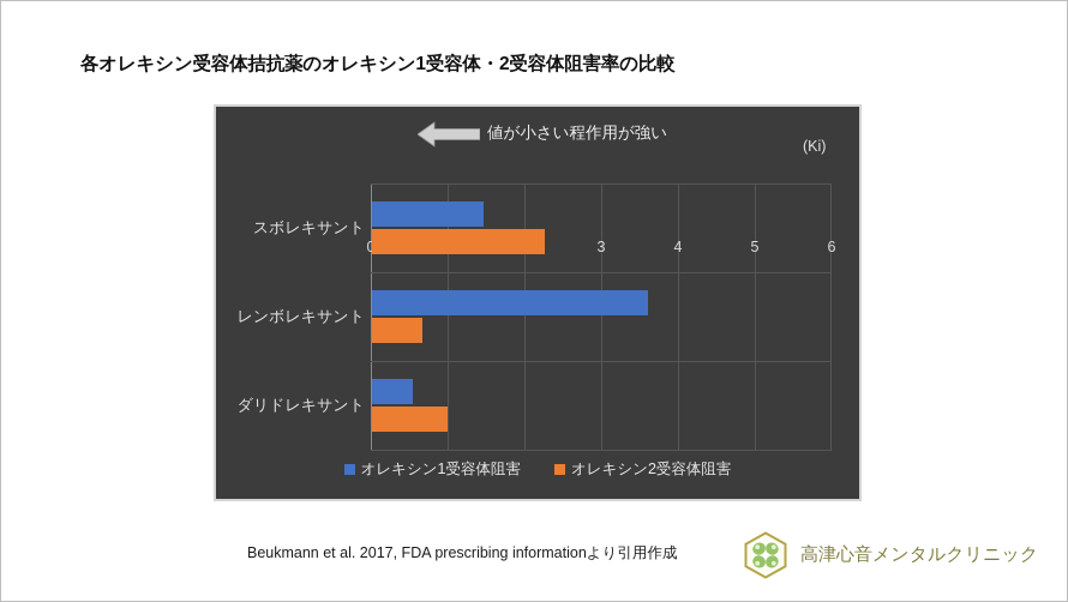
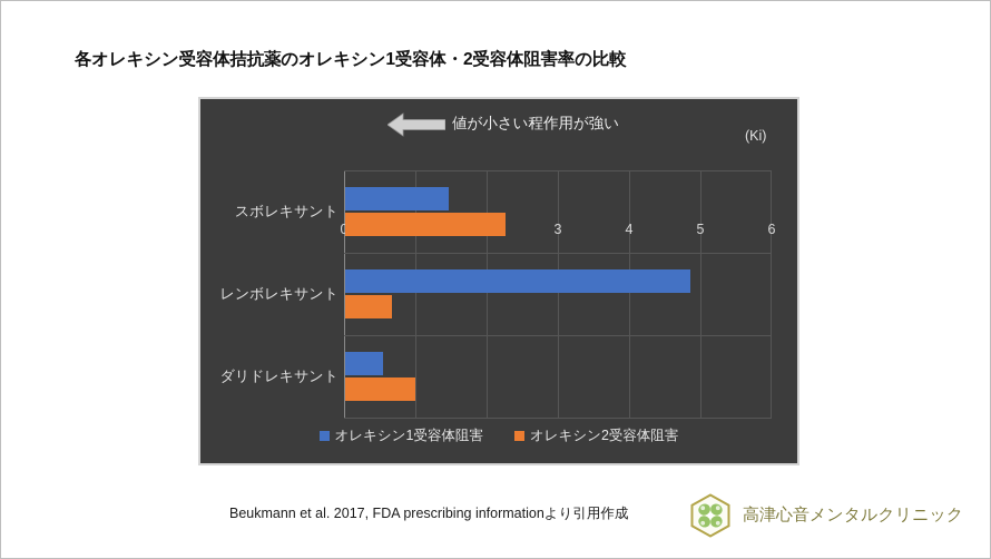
オレキシン1受容体阻害/レンボレキサント: 3.6 -> 4.8
